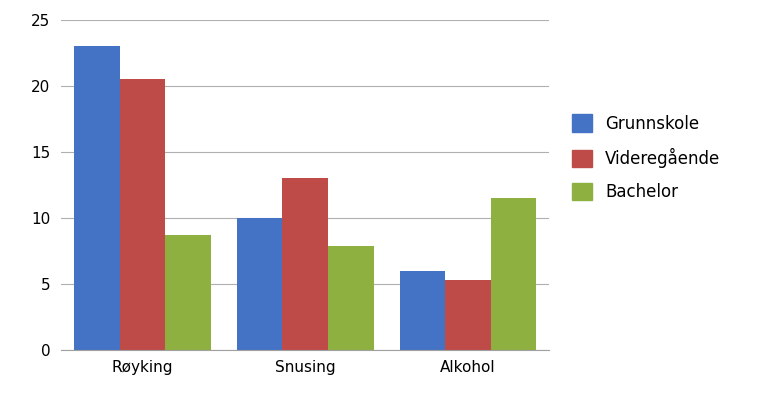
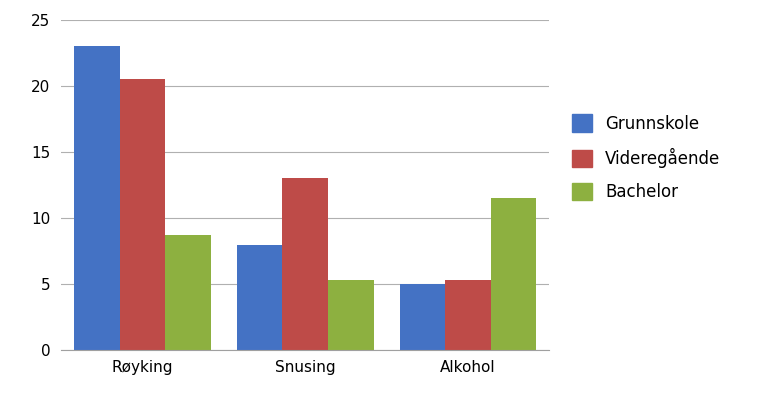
Grunnskole/Snusing: 10 -> 8
Bachelor/Snusing: 7.9 -> 5.3
Grunnskole/Alkohol: 6 -> 5
